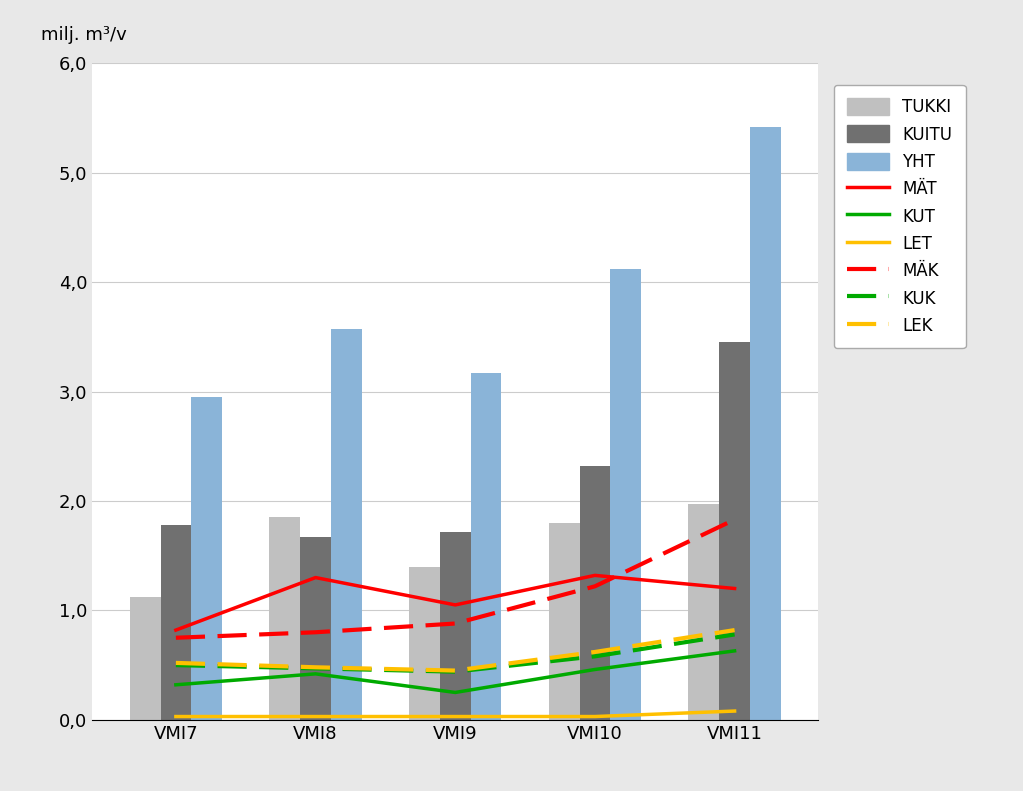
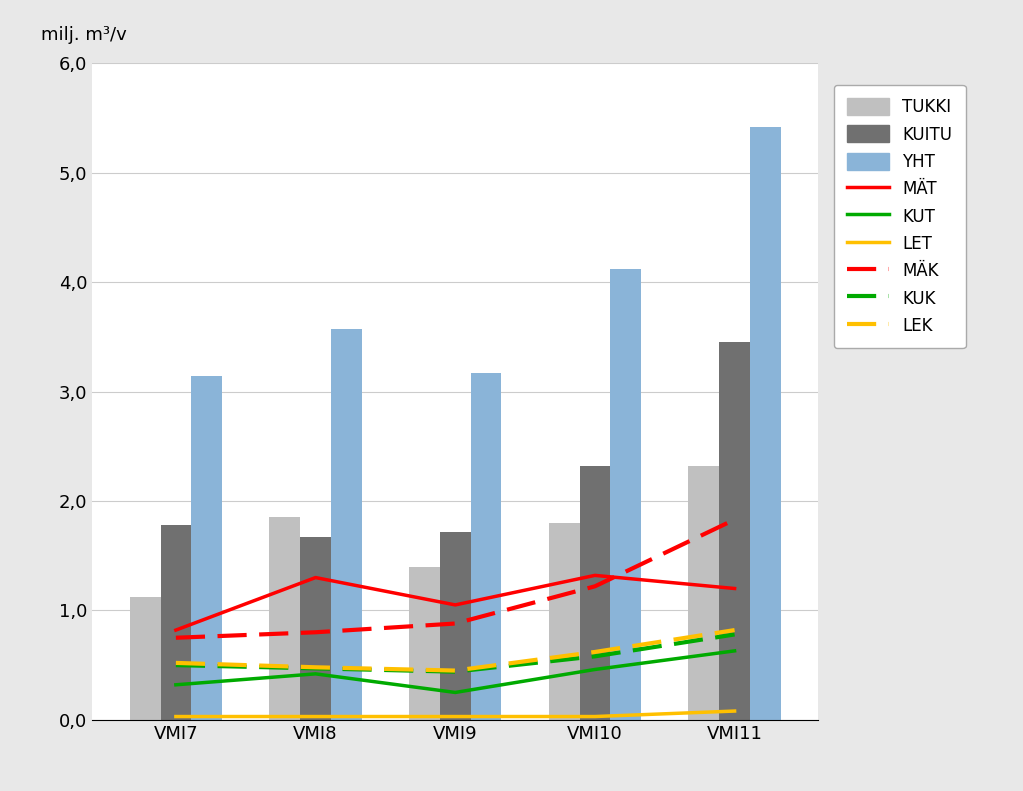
YHT/VMI7: 2,95 -> 3,14
TUKKI/VMI11: 1,97 -> 2,32
